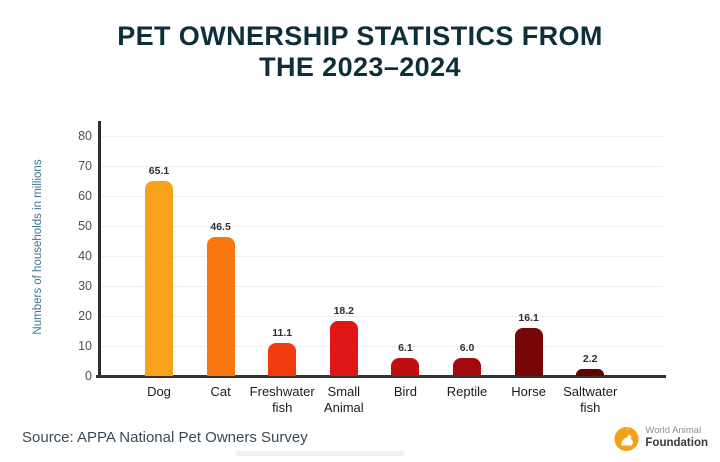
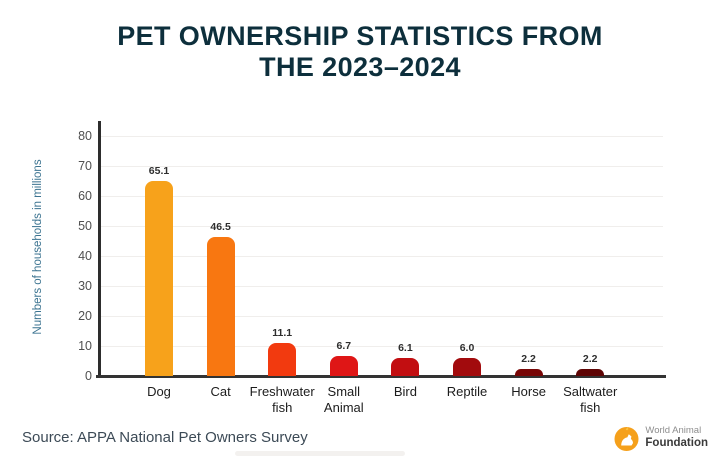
Small Animal: 18.2 -> 6.7
Horse: 16.1 -> 2.2
